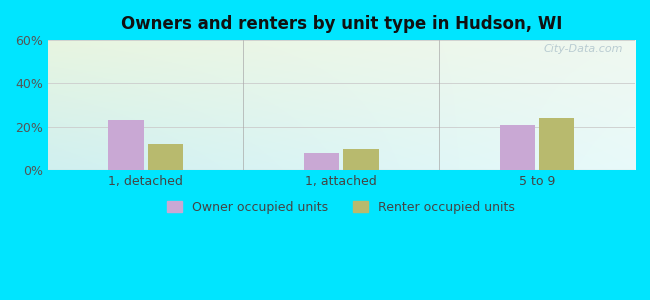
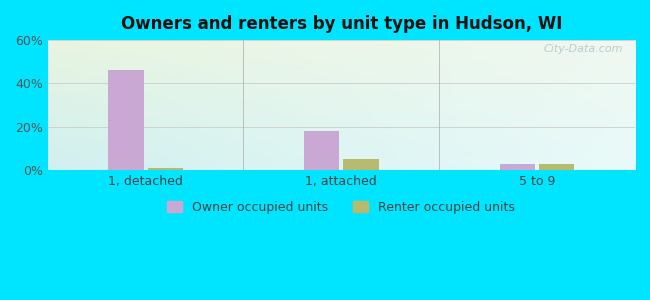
Owner occupied units/1, detached: 23% -> 46%
Renter occupied units/1, detached: 12% -> 1%
Owner occupied units/1, attached: 8% -> 18%
Renter occupied units/1, attached: 10% -> 5%
Owner occupied units/5 to 9: 21% -> 3%
Renter occupied units/5 to 9: 24% -> 3%
